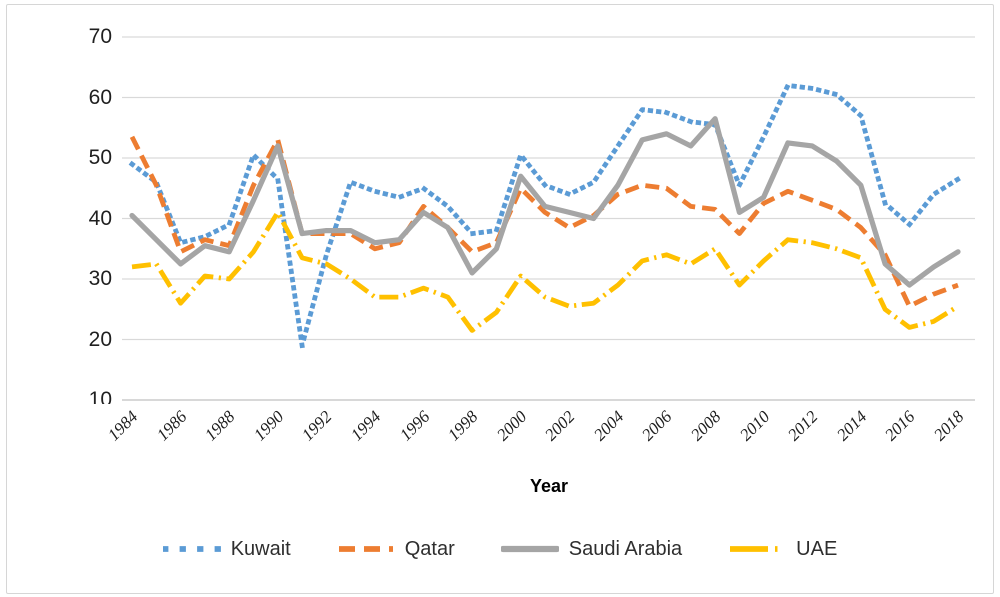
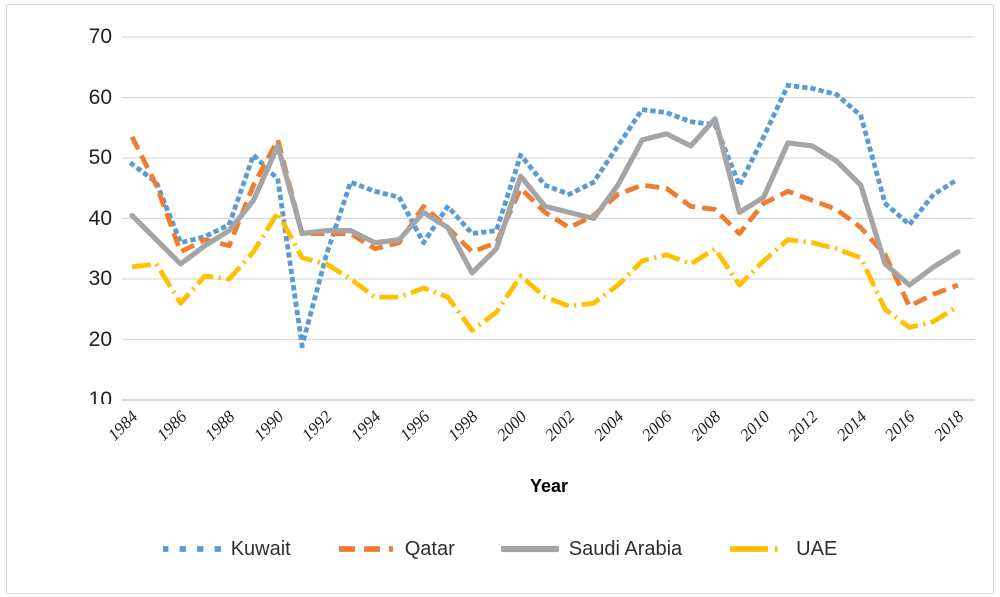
Saudi Arabia/1988: 34 -> 38
Kuwait/1996: 45 -> 36
